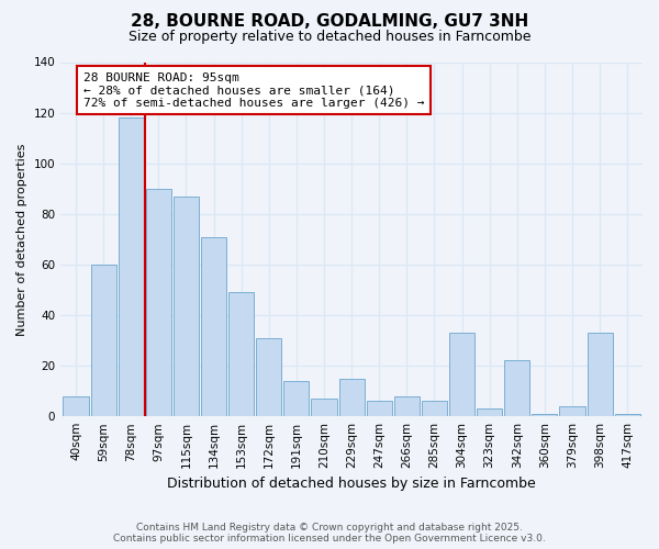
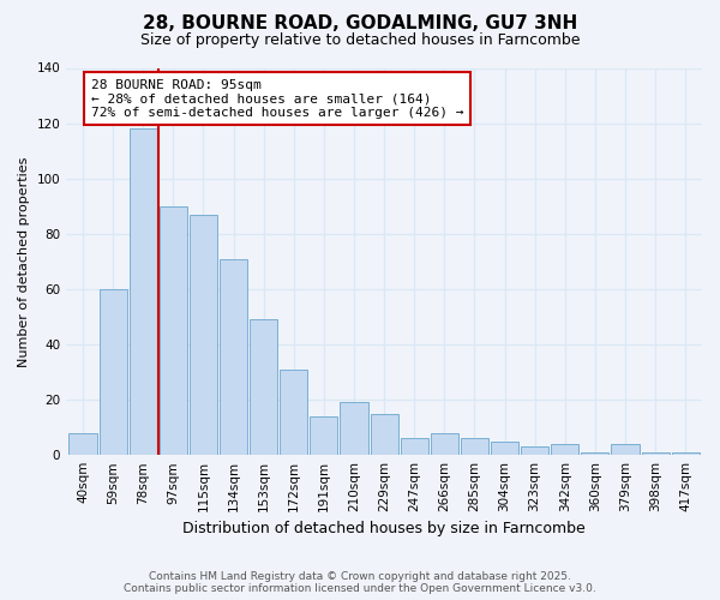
210sqm: 7 -> 19
304sqm: 33 -> 5
342sqm: 22 -> 4
398sqm: 33 -> 1
